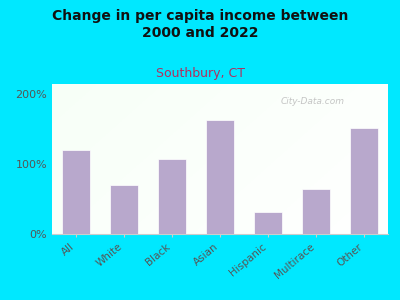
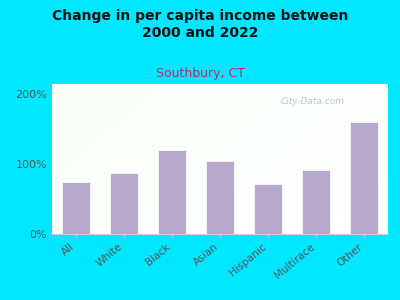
All: 120% -> 75%
White: 70% -> 88%
Black: 108% -> 120%
Asian: 164% -> 105%
Hispanic: 32% -> 72%
Multirace: 64% -> 92%
Other: 152% -> 160%
